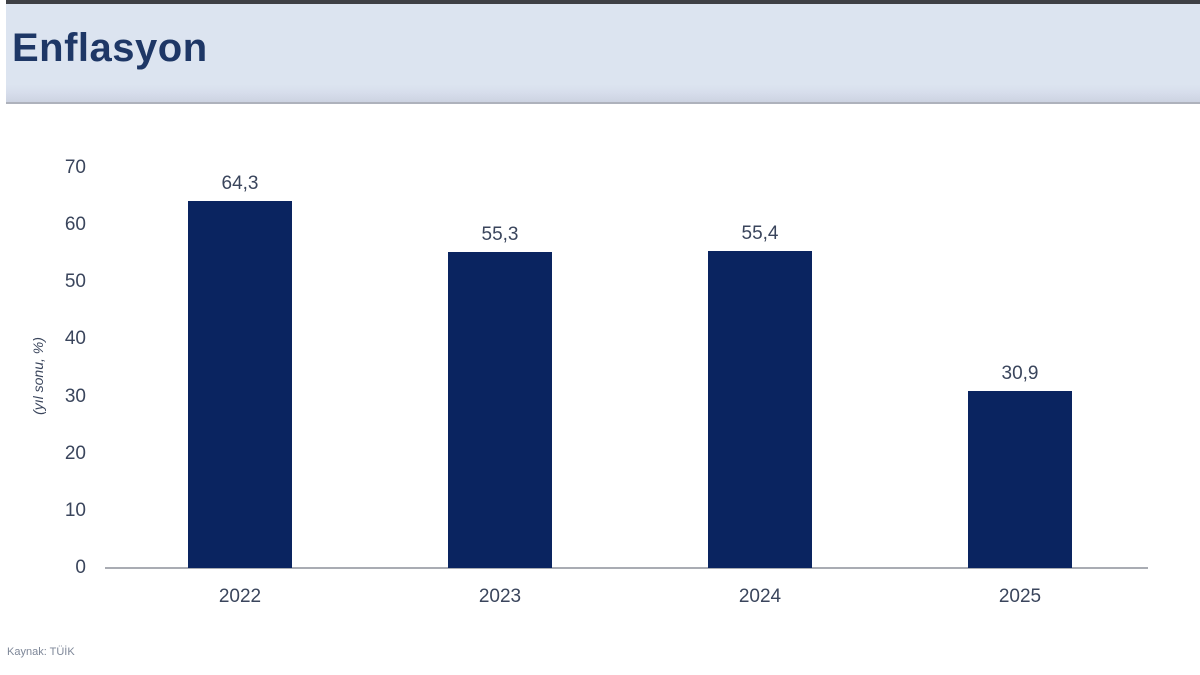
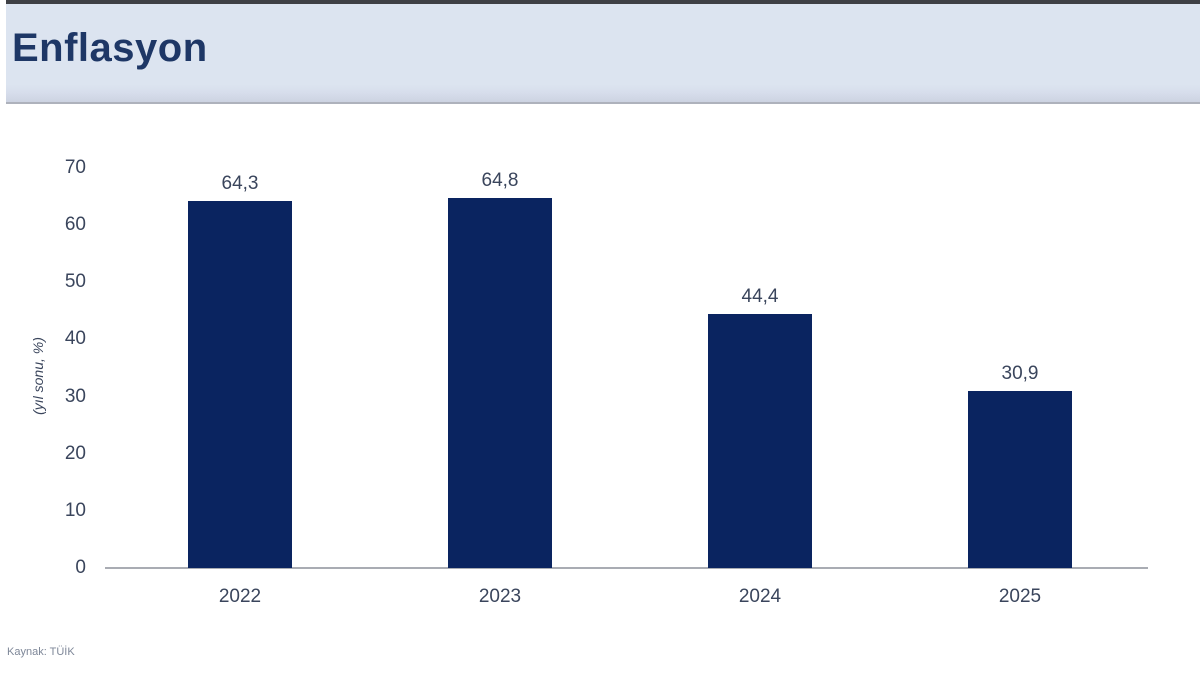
2023: 55,3 -> 64,8
2024: 55,4 -> 44,4
